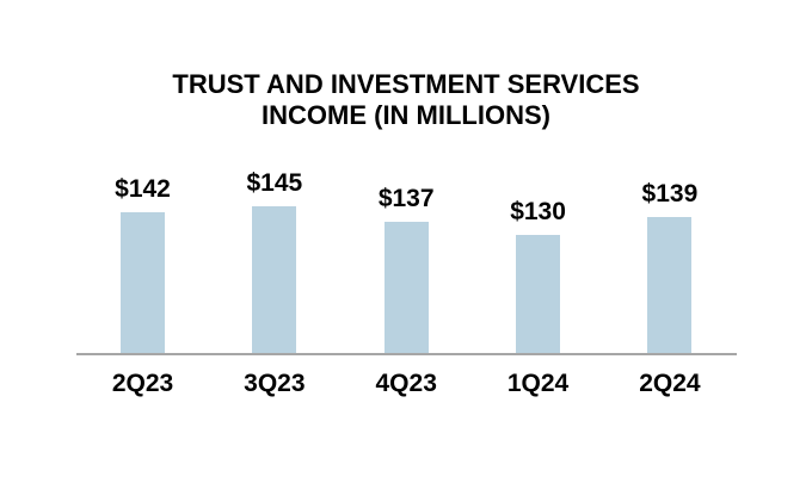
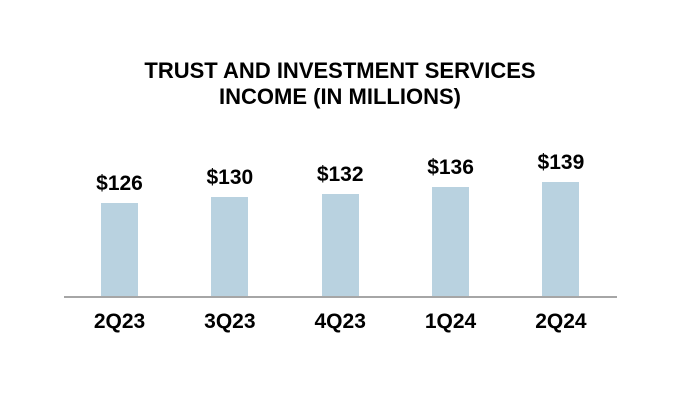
2Q23: $142 -> $126
3Q23: $145 -> $130
4Q23: $137 -> $132
1Q24: $130 -> $136
